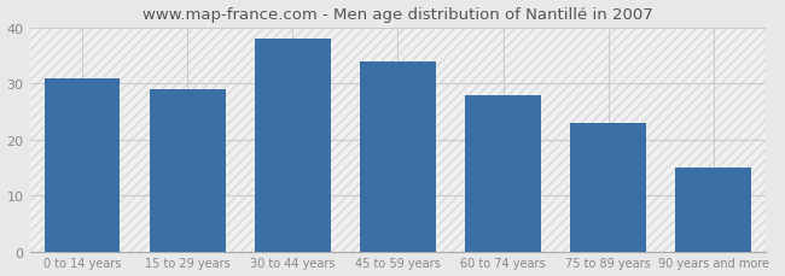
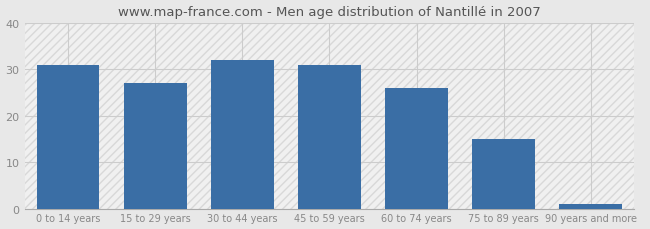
15 to 29 years: 29 -> 27
30 to 44 years: 38 -> 32
45 to 59 years: 34 -> 31
60 to 74 years: 28 -> 26
75 to 89 years: 23 -> 15
90 years and more: 15 -> 1
